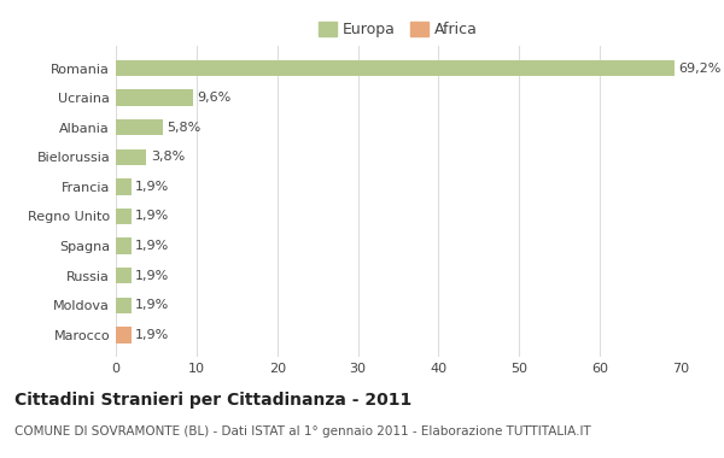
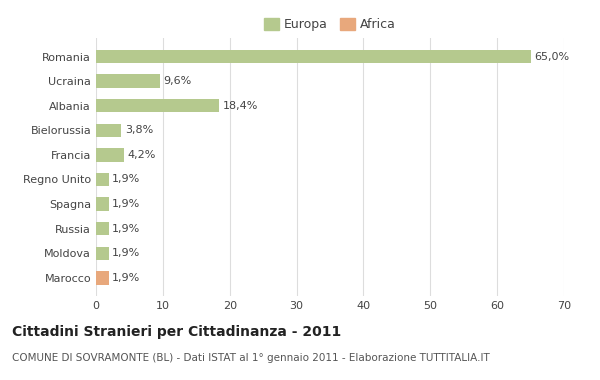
Romania: 69,2% -> 65,0%
Albania: 5,8% -> 18,4%
Francia: 1,9% -> 4,2%
